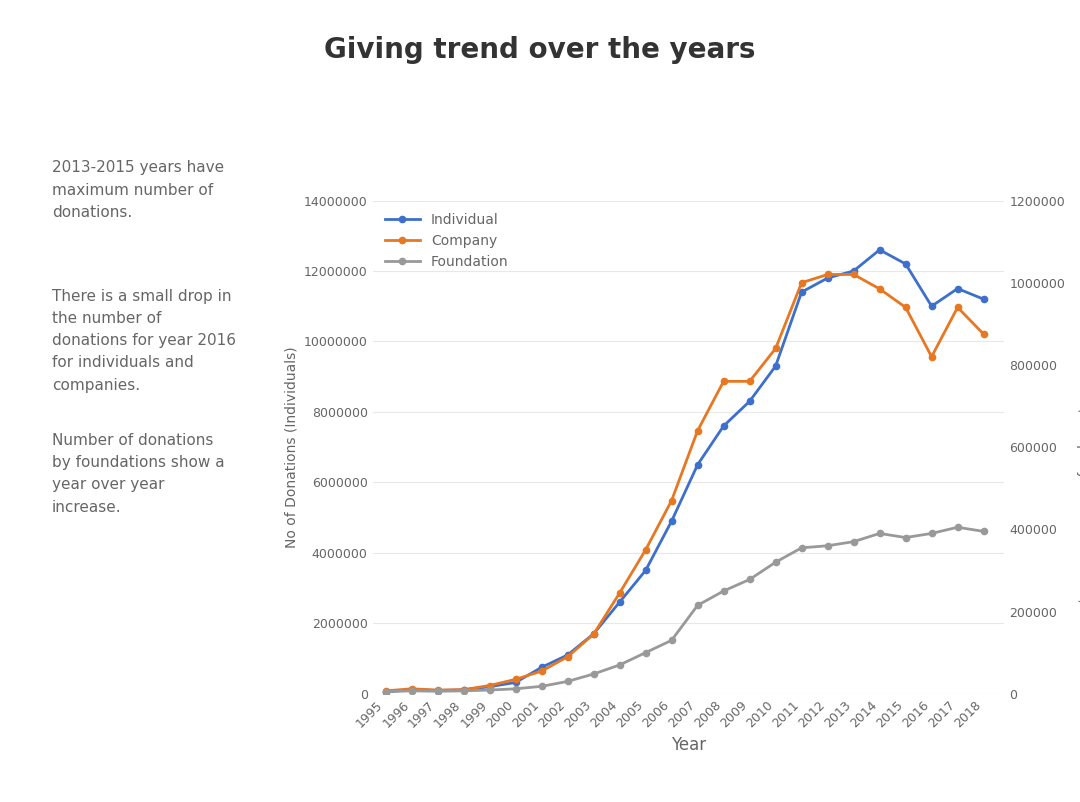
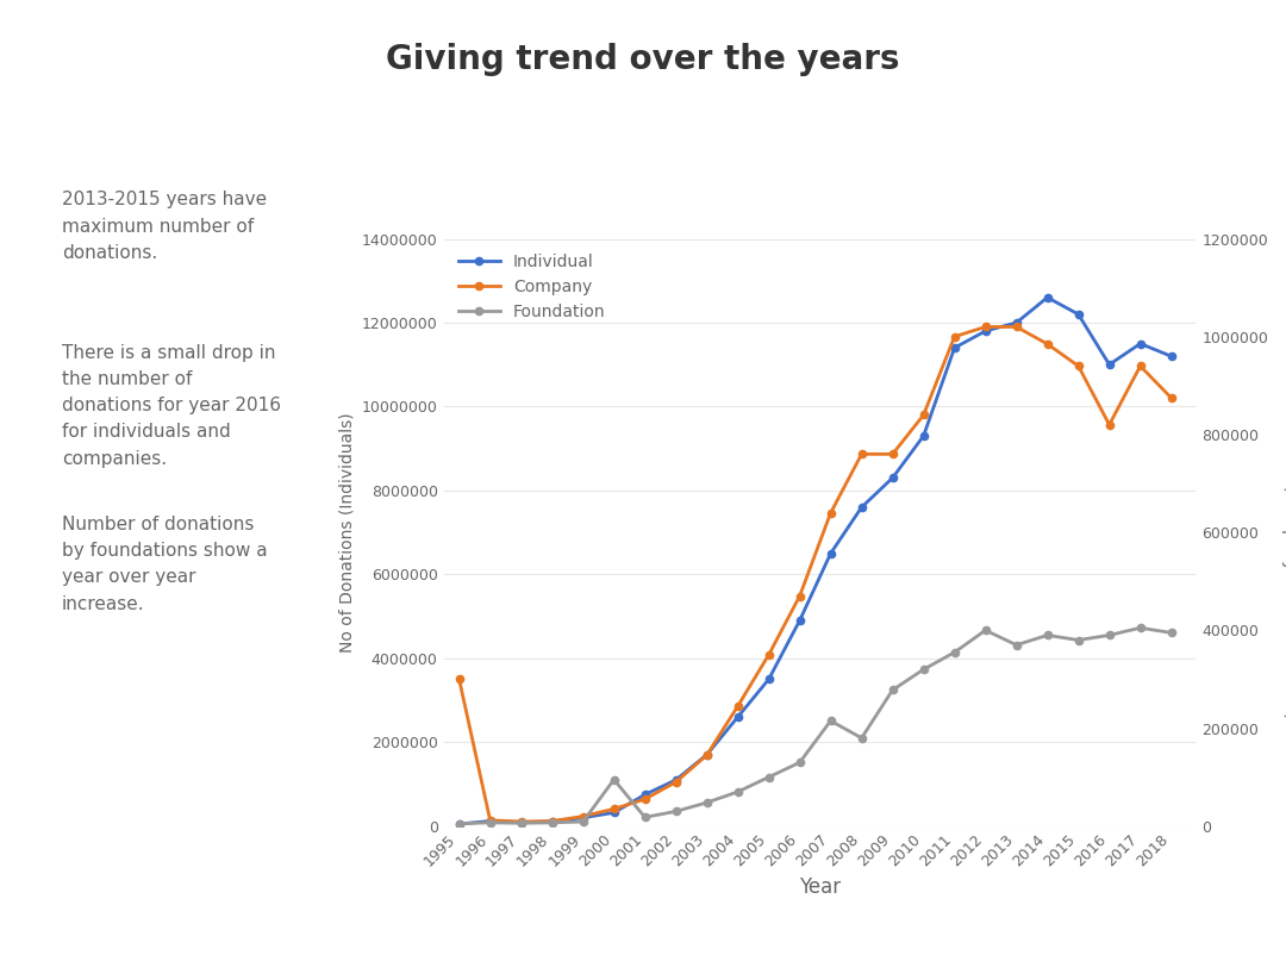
Company/1995: 7000 -> 300000
Foundation/2000: 12000 -> 95000
Foundation/2008: 250000 -> 180000
Foundation/2012: 360000 -> 400000
